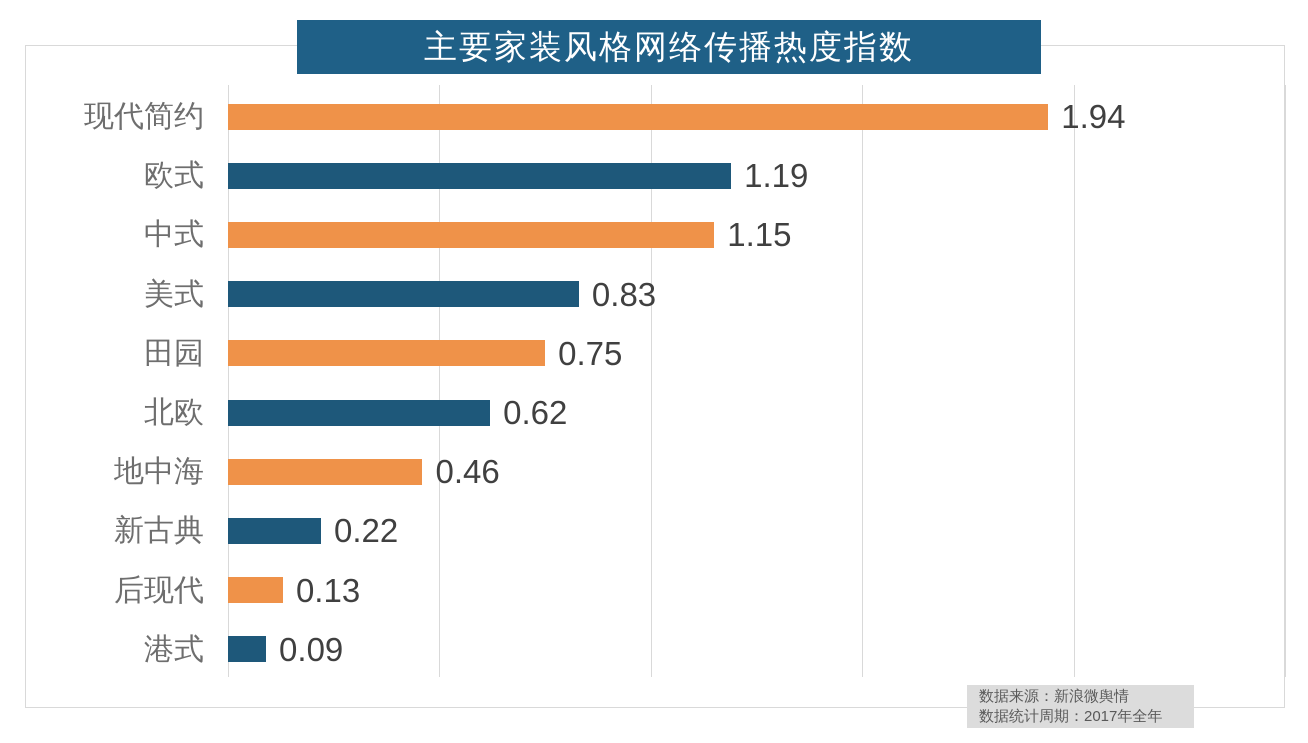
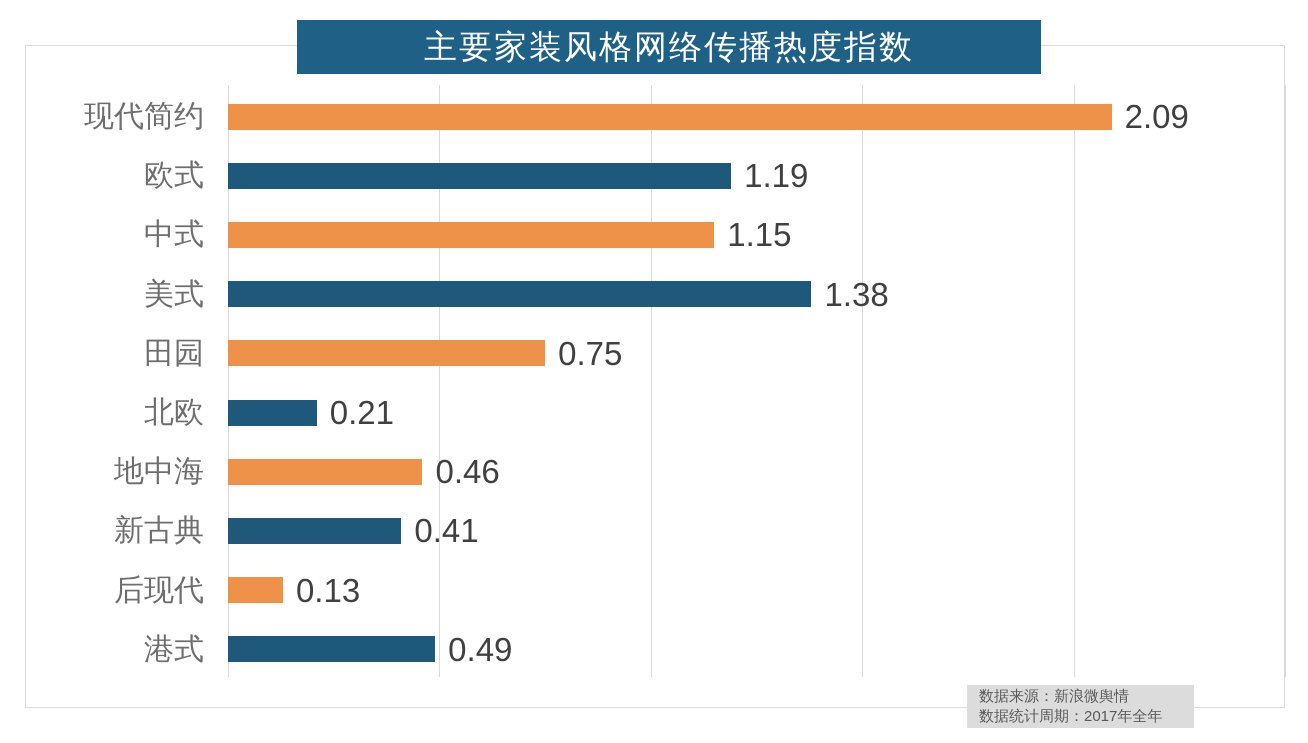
现代简约: 1.94 -> 2.09
美式: 0.83 -> 1.38
北欧: 0.62 -> 0.21
新古典: 0.22 -> 0.41
港式: 0.09 -> 0.49
